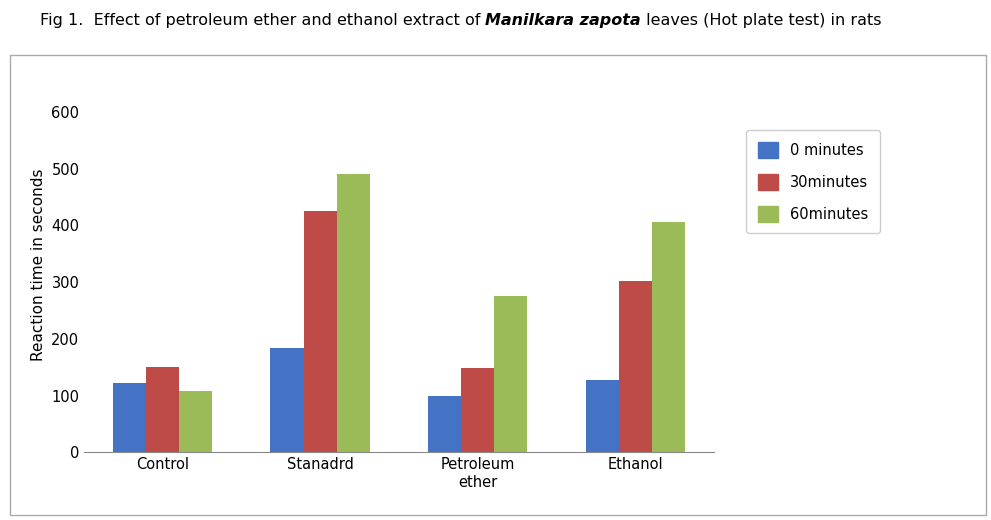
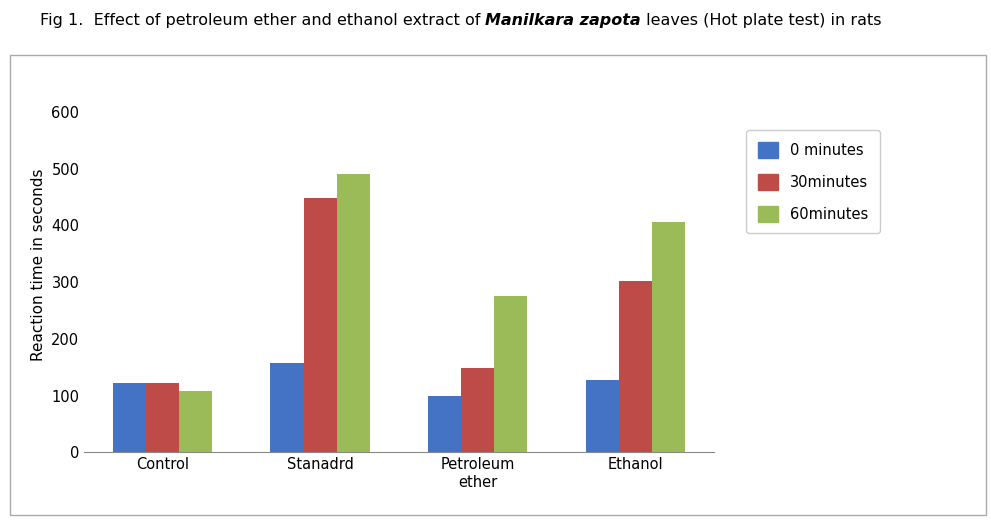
30minutes/Control: 150 -> 122
0 minutes/Stanadrd: 184 -> 157
30minutes/Stanadrd: 426 -> 448
